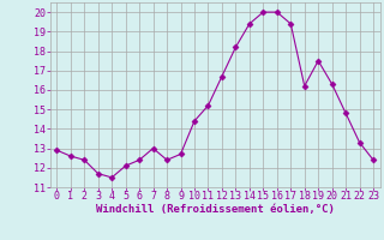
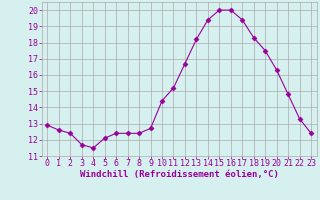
7: 13.0 -> 12.4
18: 16.2 -> 18.3
